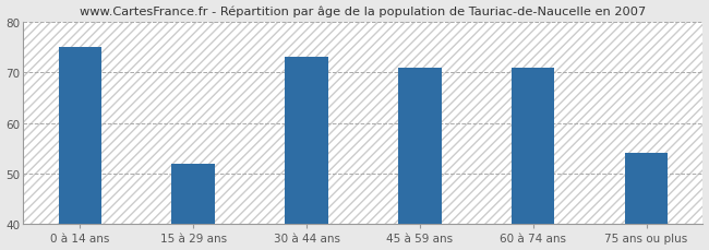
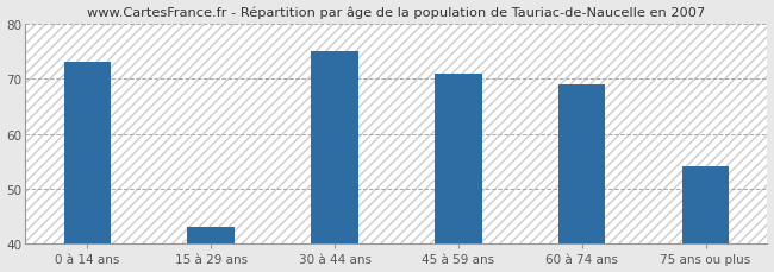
0 à 14 ans: 75 -> 73
15 à 29 ans: 52 -> 43
30 à 44 ans: 73 -> 75
60 à 74 ans: 71 -> 69
